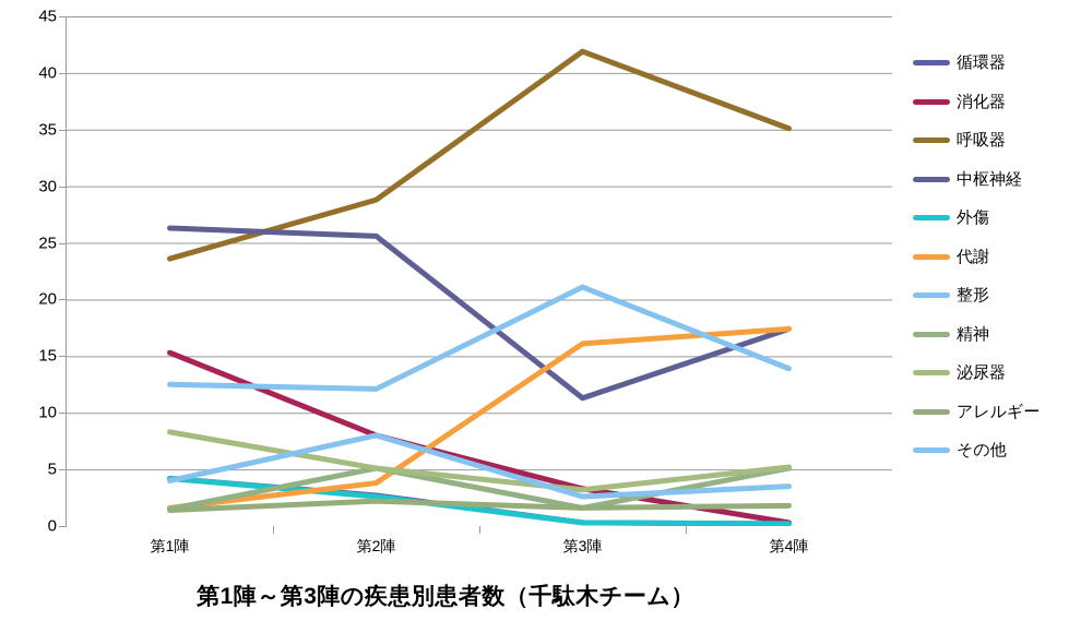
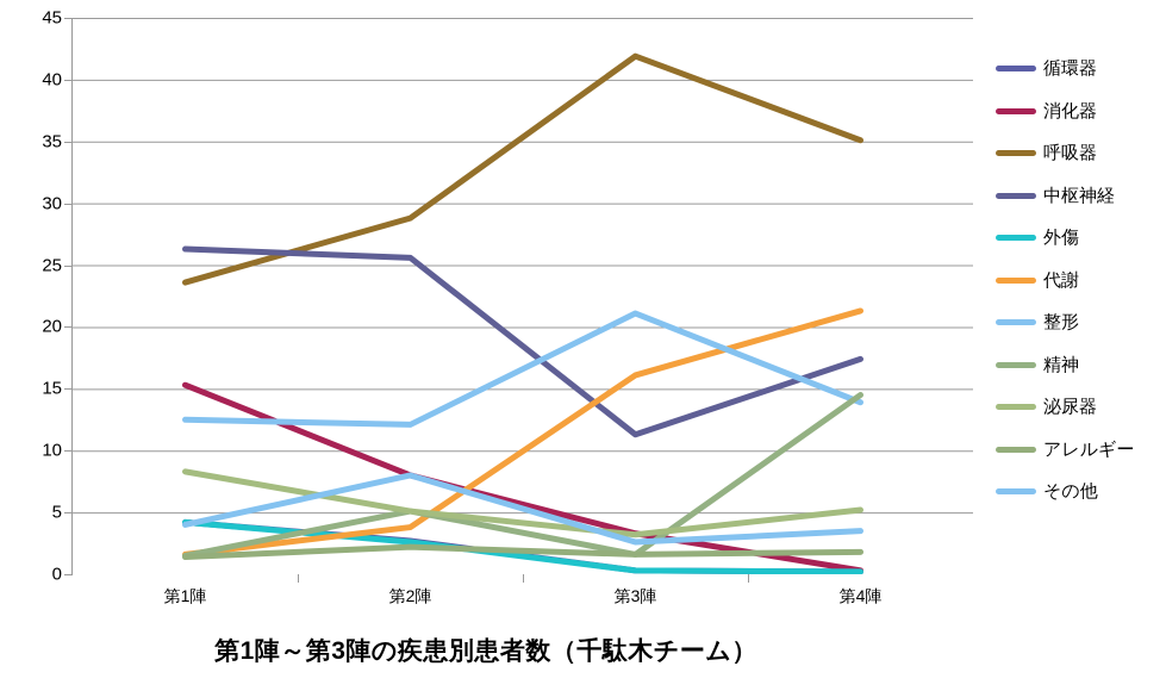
代謝/第4陣: 17.4 -> 21.3
精神/第4陣: 5.1 -> 14.5
